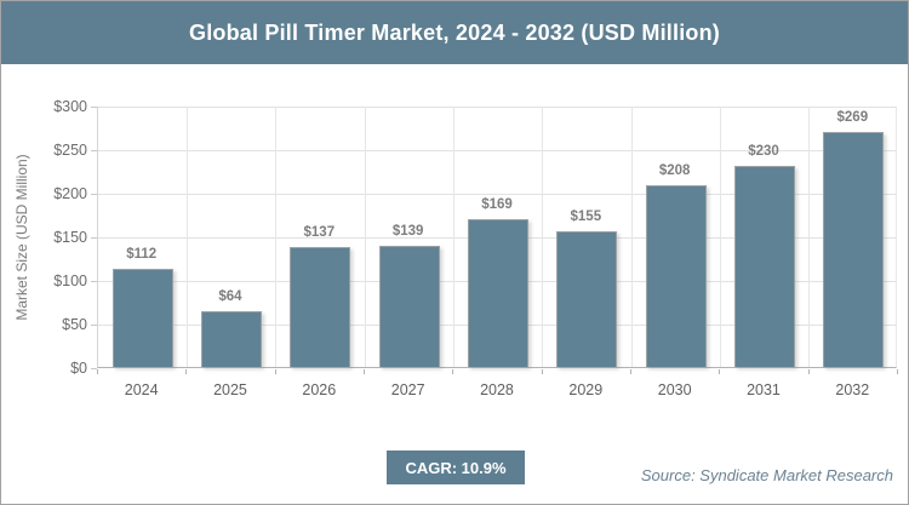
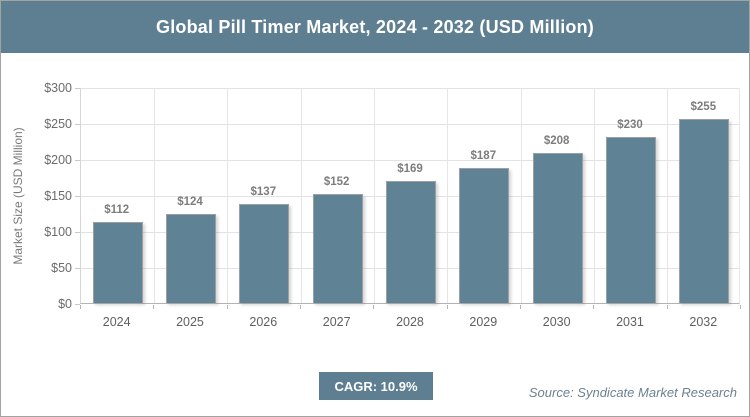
2025: $64 -> $124
2027: $139 -> $152
2029: $155 -> $187
2032: $269 -> $255
